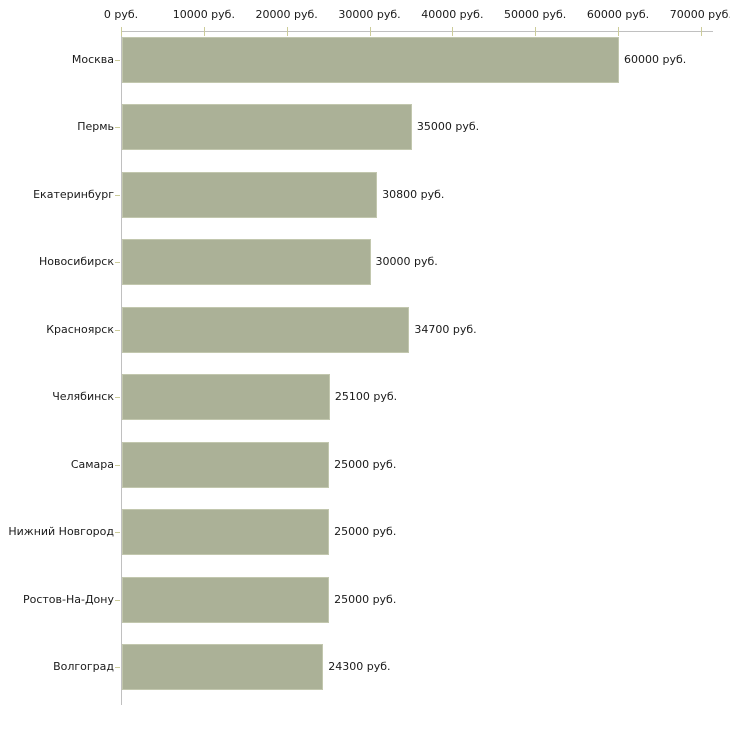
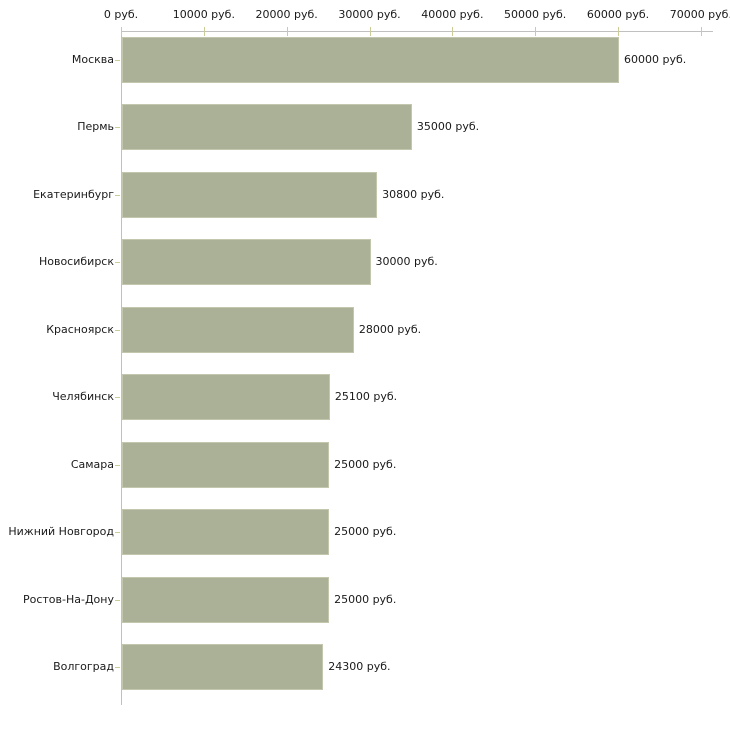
Красноярск: 34700 -> 28000
